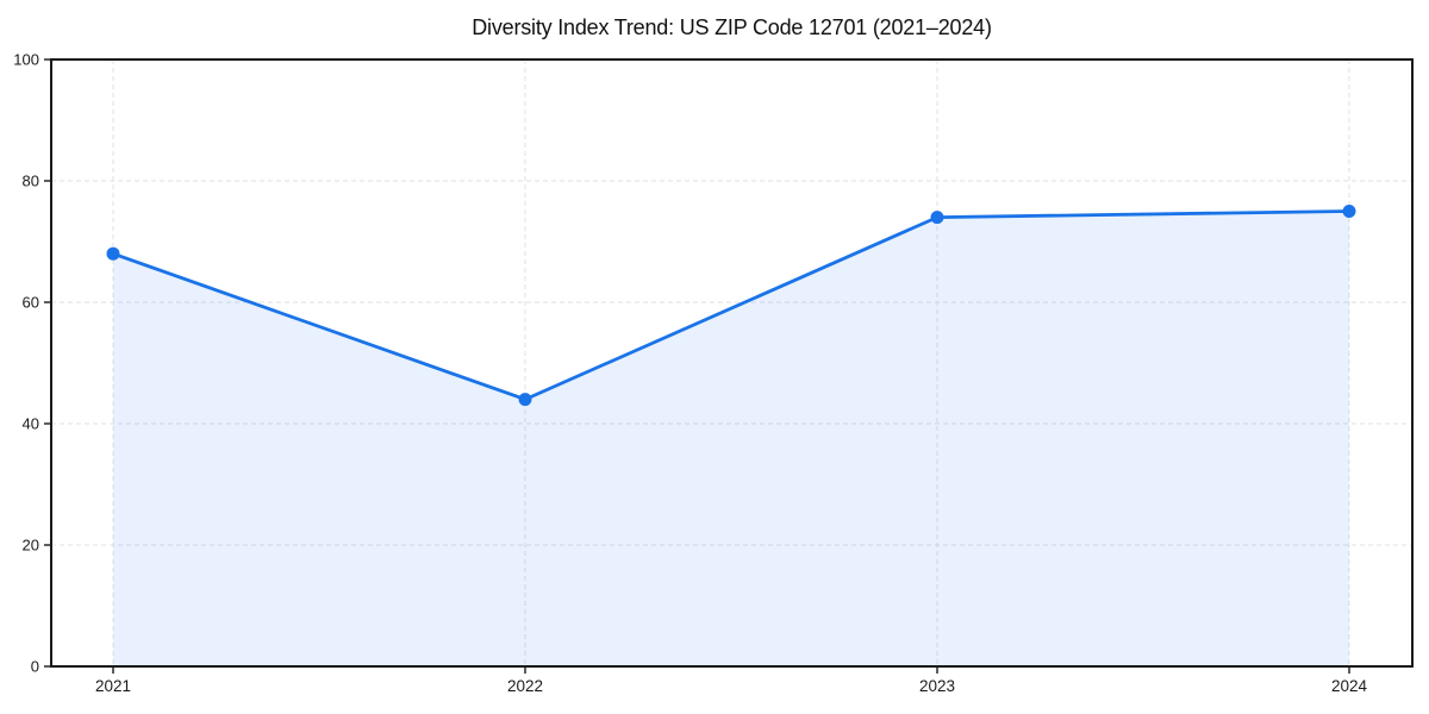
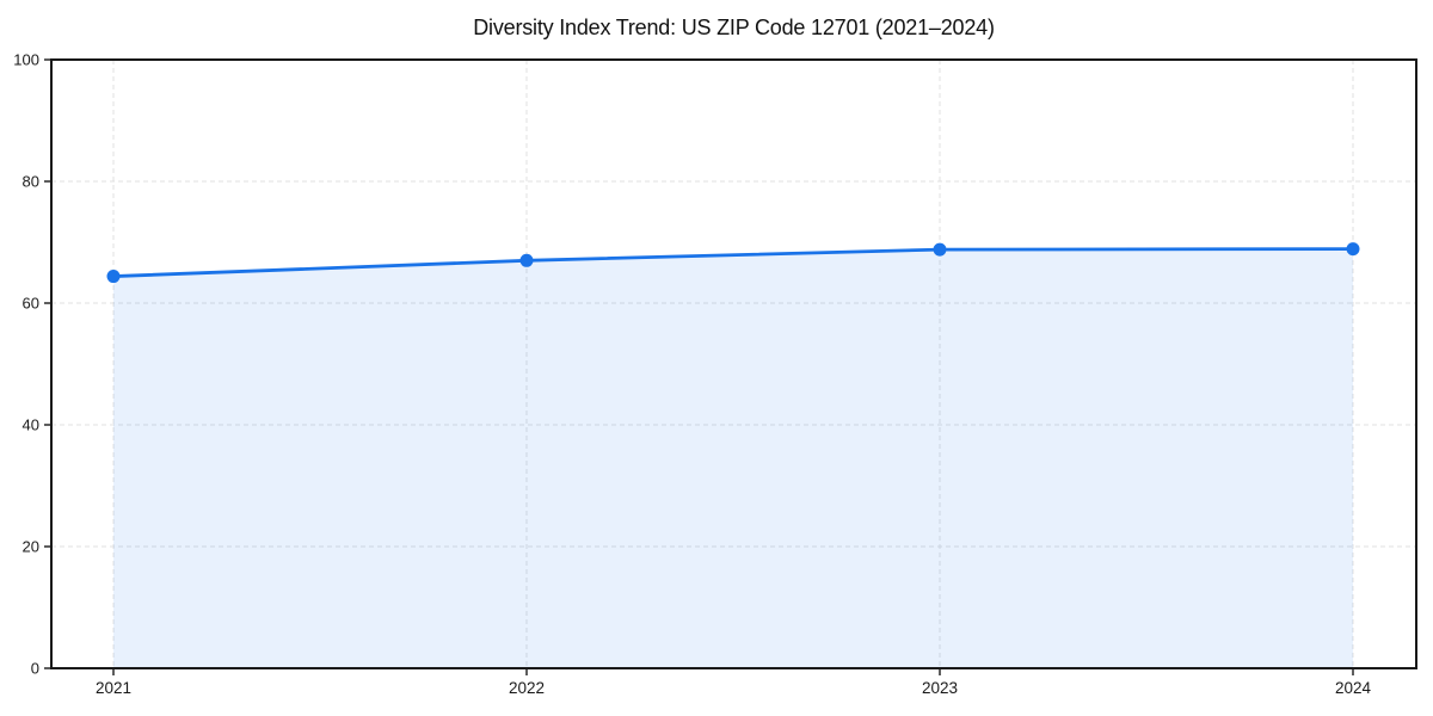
2021: 68 -> 64
2022: 44 -> 67
2023: 74 -> 69
2024: 75 -> 69
